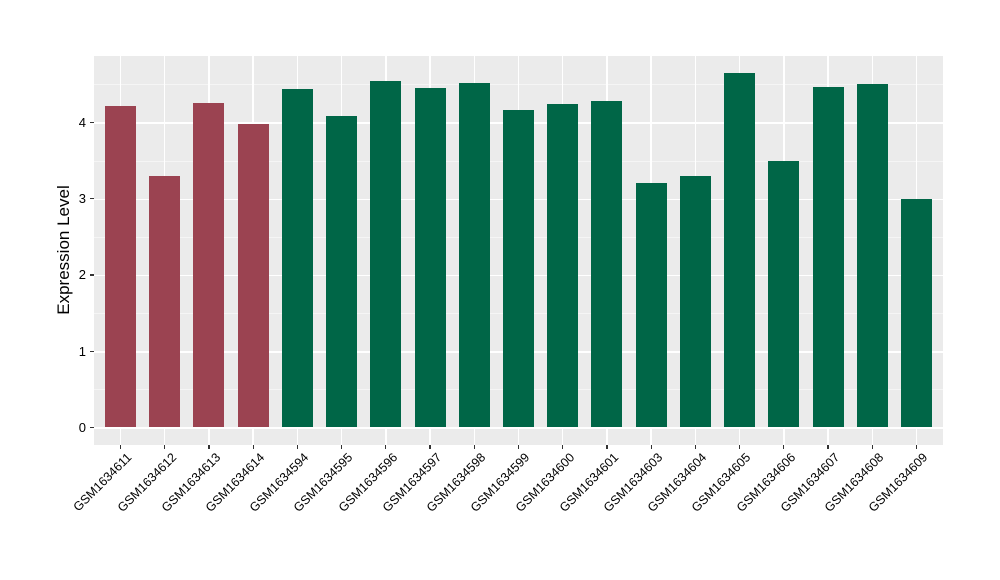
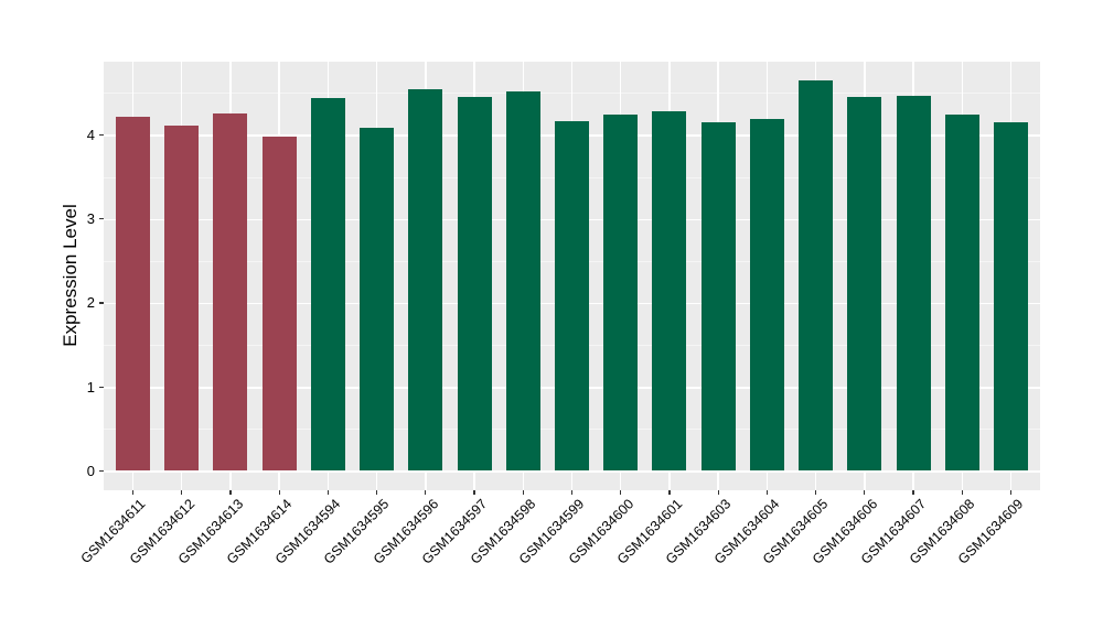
GSM1634612: 3.3 -> 4.1
GSM1634603: 3.2 -> 4.2
GSM1634604: 3.3 -> 4.2
GSM1634606: 3.5 -> 4.5
GSM1634608: 4.5 -> 4.2
GSM1634609: 3.0 -> 4.2
